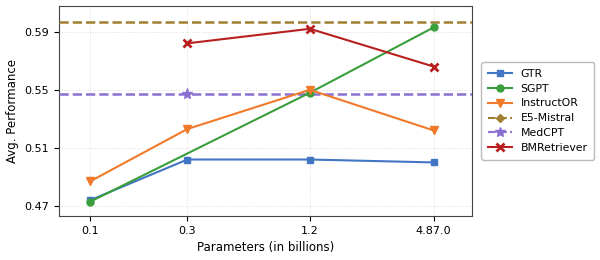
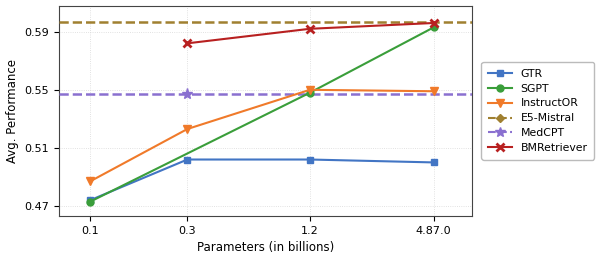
InstructOR/4.87.0: 0.522 -> 0.549
BMRetriever/4.87.0: 0.566 -> 0.596
